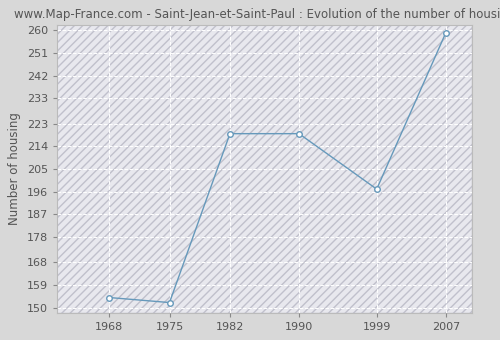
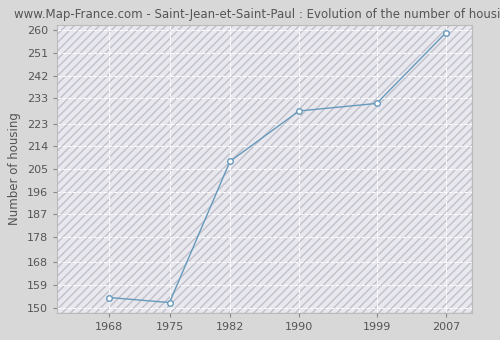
1982: 219 -> 208
1990: 219 -> 228
1999: 197 -> 231
